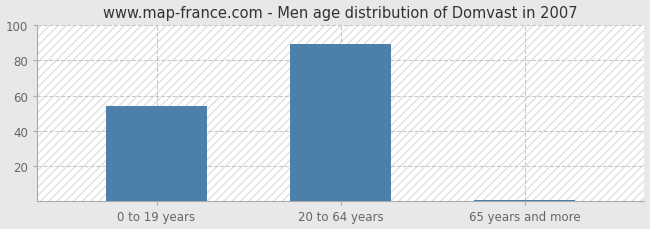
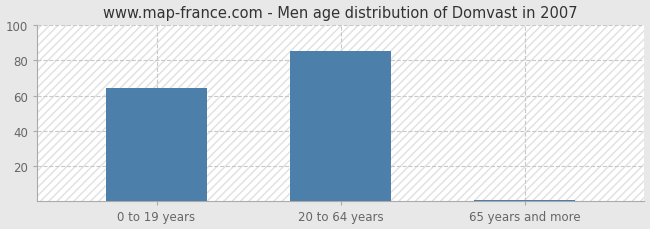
0 to 19 years: 54 -> 64
20 to 64 years: 89 -> 85
